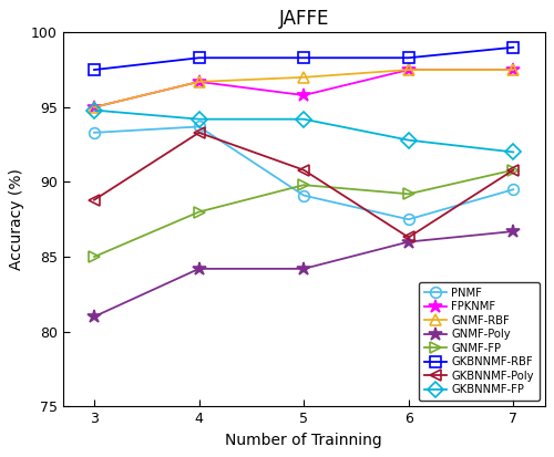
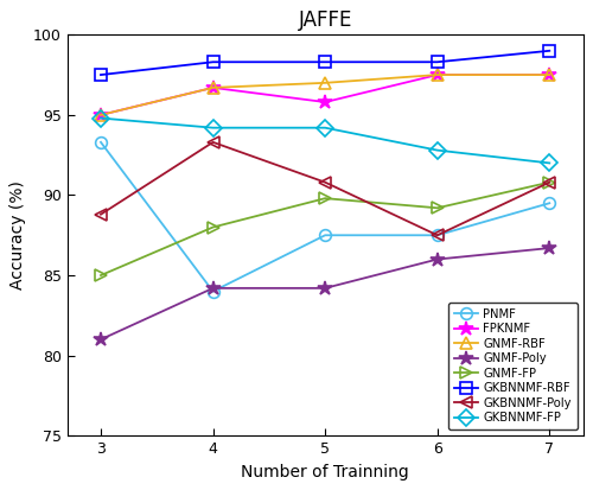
PNMF/4: 93.7 -> 84.0
PNMF/5: 89.1 -> 87.5
GKBNNMF-Poly/6: 86.3 -> 87.5
